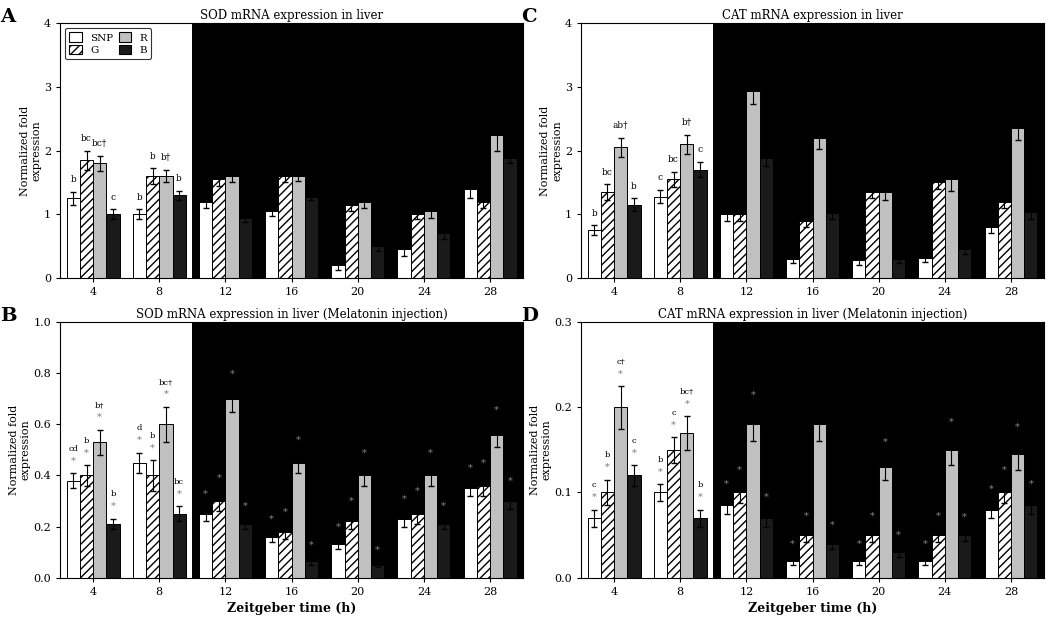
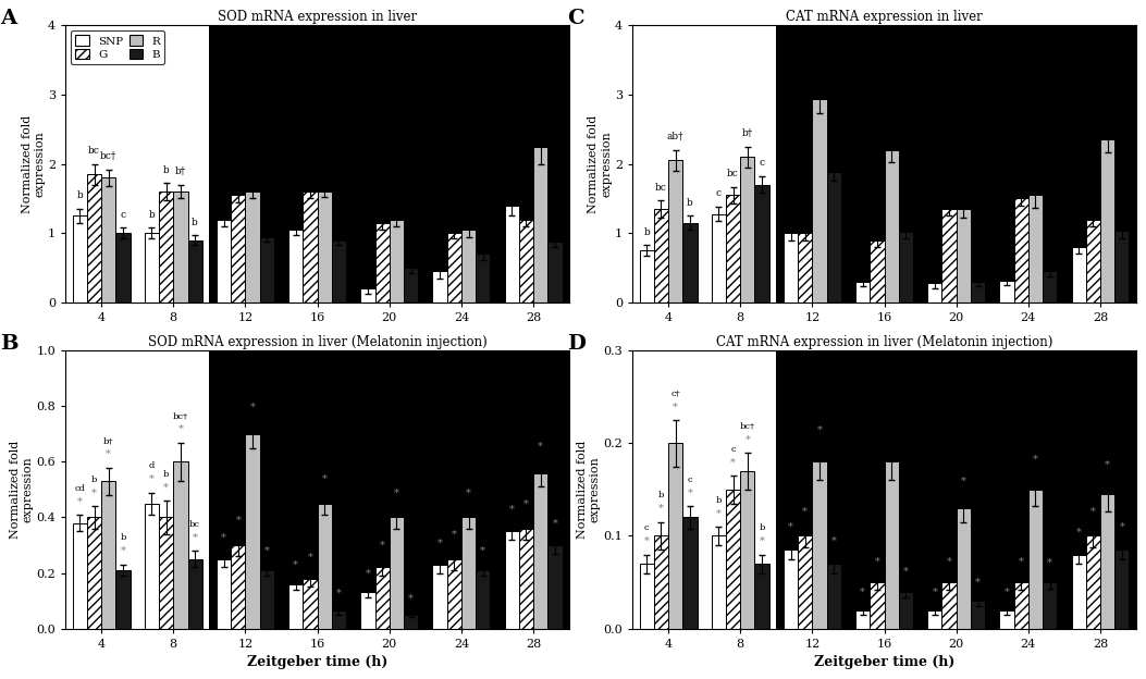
SOD mRNA expression in liver/B/8: 1.30 -> 0.90
SOD mRNA expression in liver/B/16: 1.28 -> 0.90
SOD mRNA expression in liver/B/28: 1.88 -> 0.88
